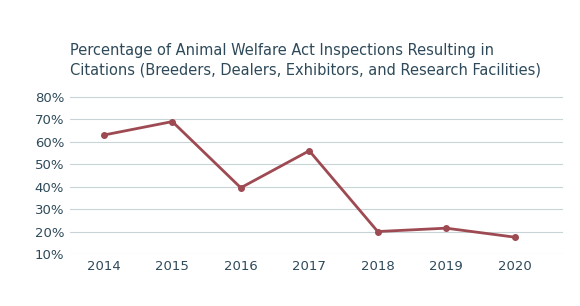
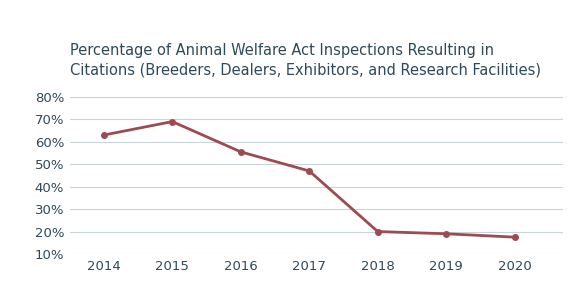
2016: 39.5% -> 55.5%
2017: 56.0% -> 47.0%
2019: 21.5% -> 19.0%
